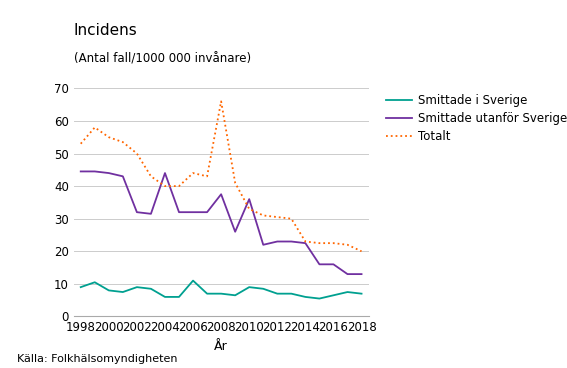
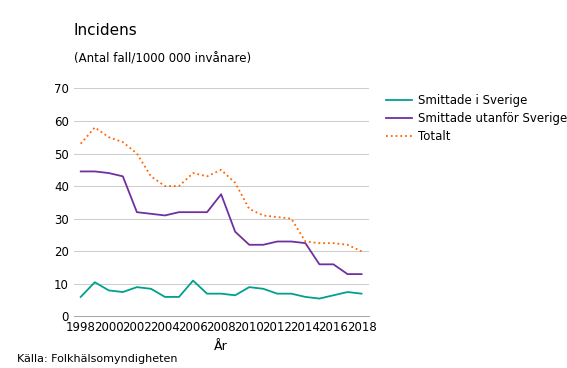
Smittade i Sverige/1998: 9.0 -> 6.0
Smittade utanför Sverige/2004: 44.0 -> 31.0
Totalt/2008: 66.0 -> 45.0
Smittade utanför Sverige/2010: 36.0 -> 22.0
